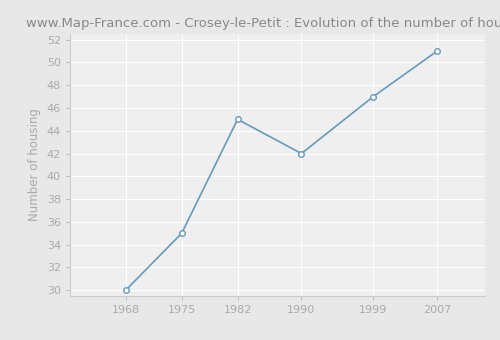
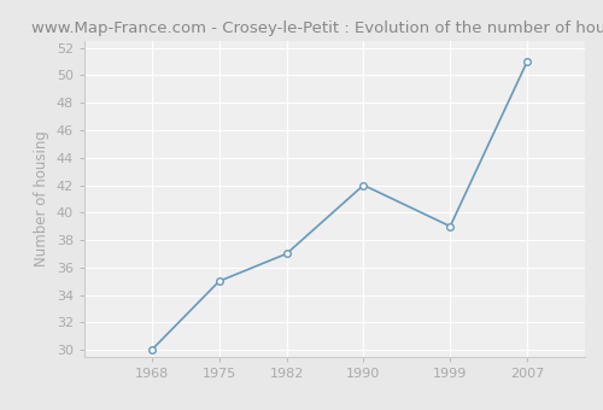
1982: 45 -> 37
1999: 47 -> 39
